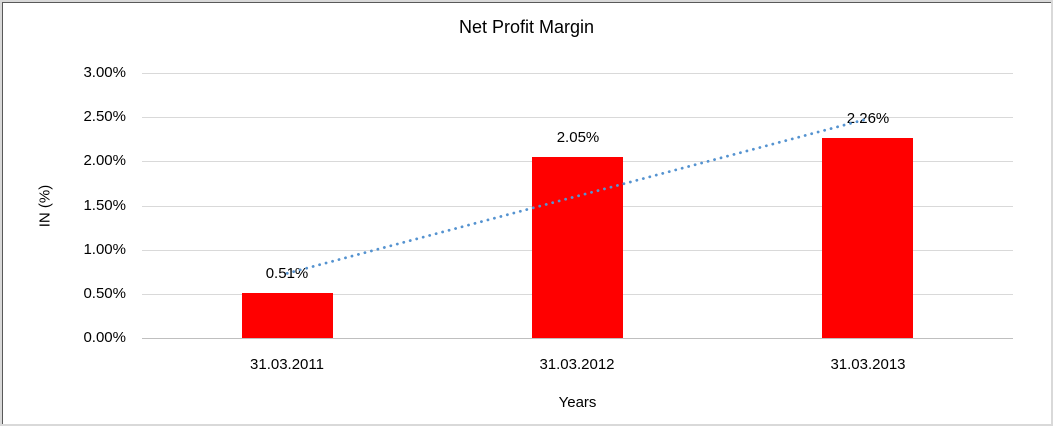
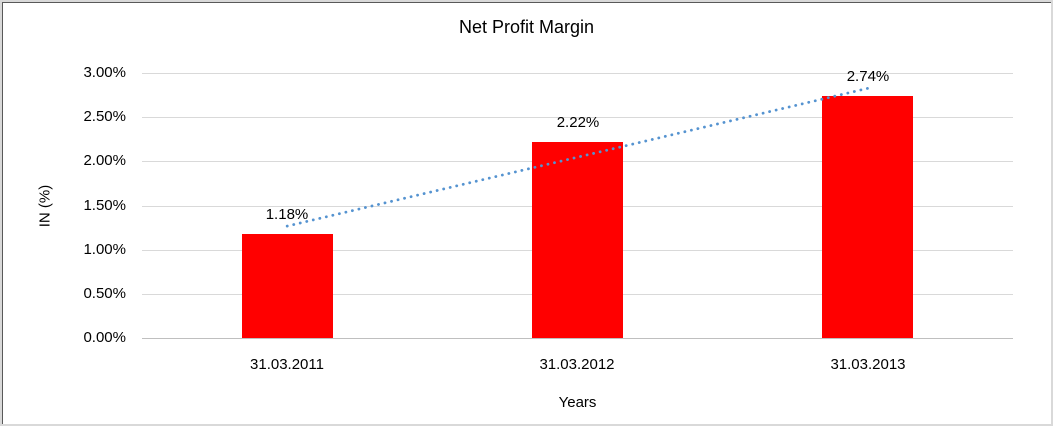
31.03.2011: 0.51% -> 1.18%
31.03.2012: 2.05% -> 2.22%
31.03.2013: 2.26% -> 2.74%
